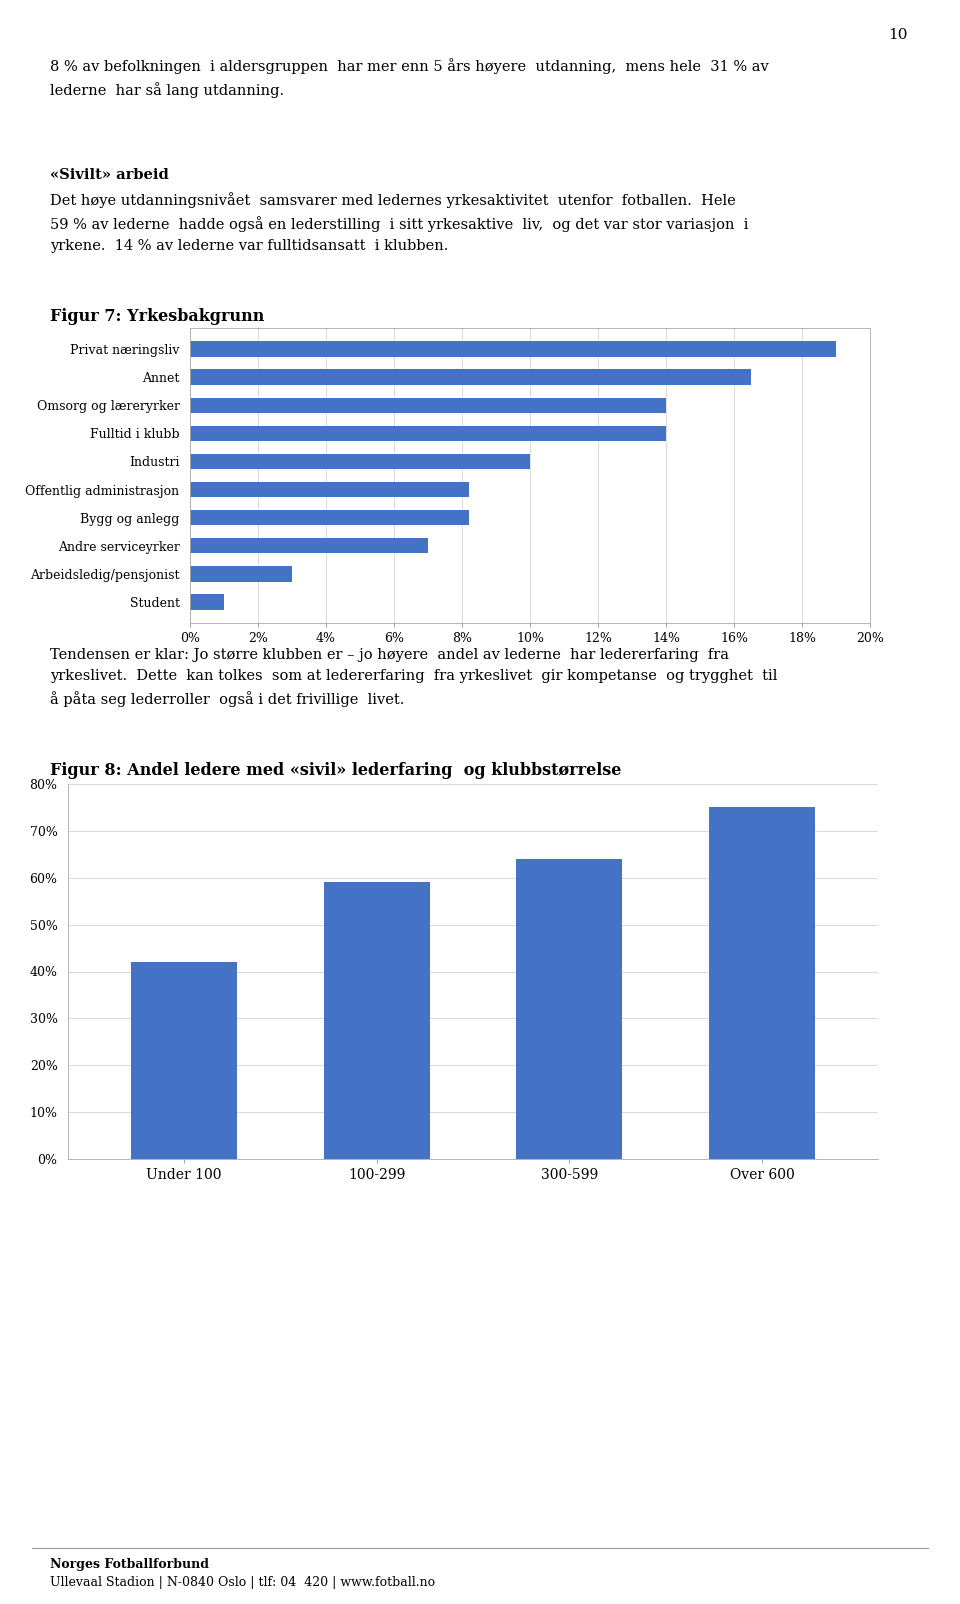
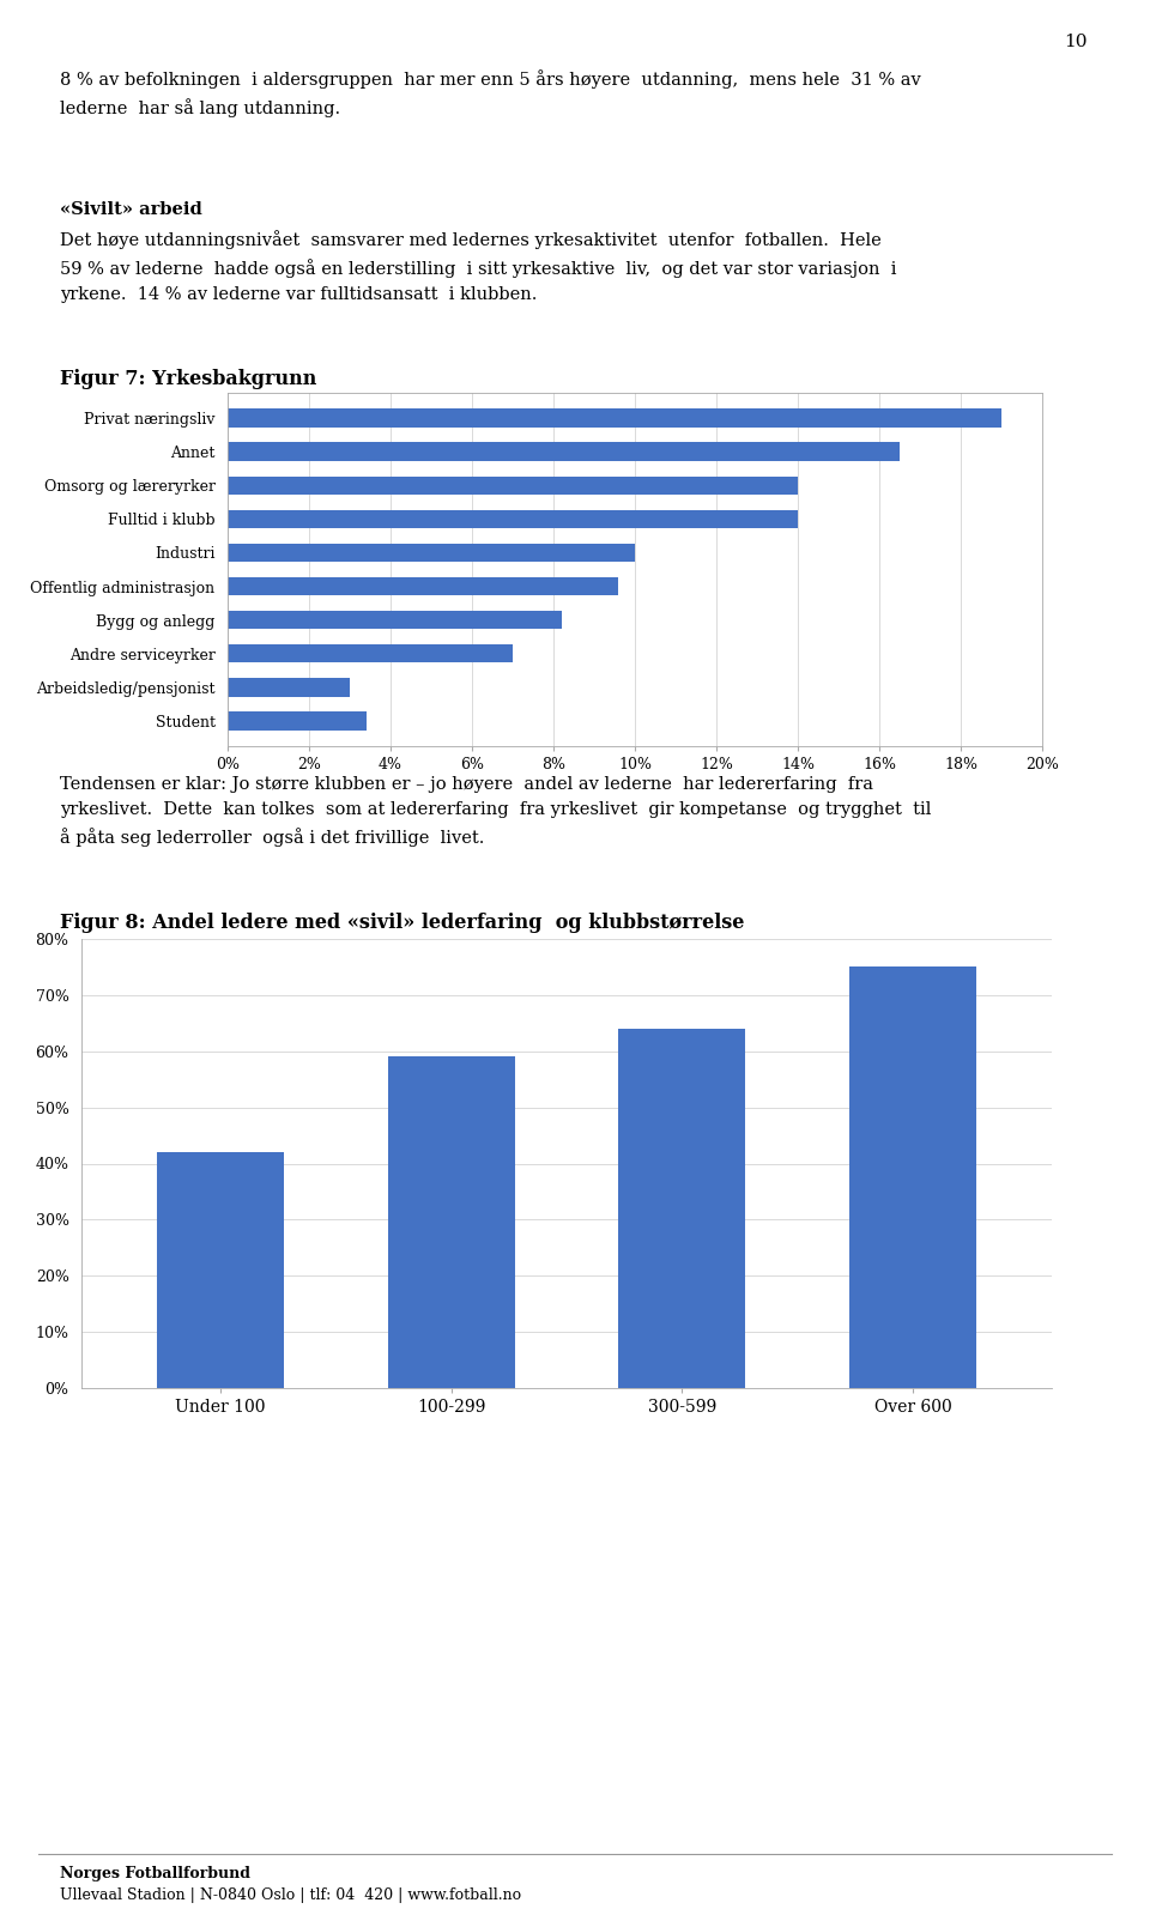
Offentlig administrasjon: 8.2% -> 9.6%
Student: 1.0% -> 3.4%
